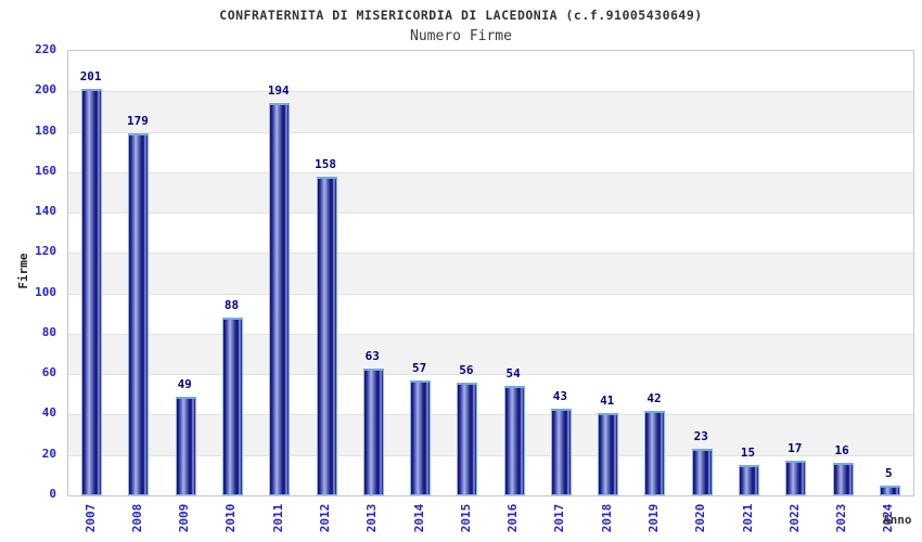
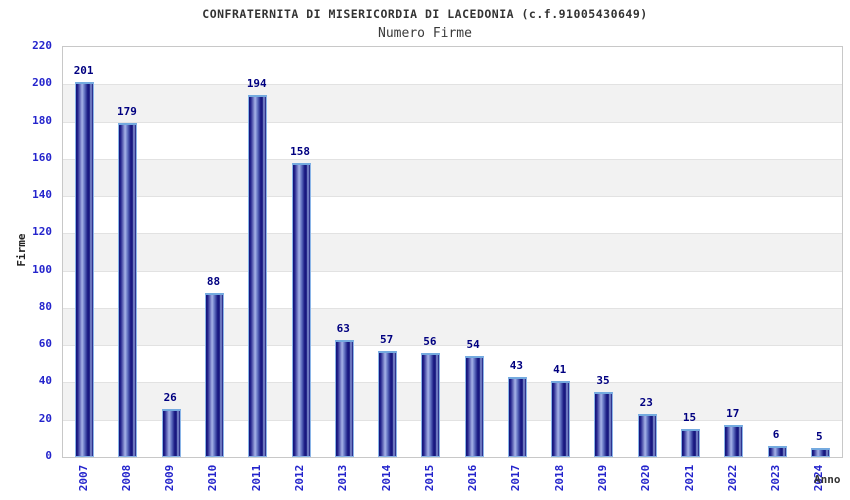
2009: 49 -> 26
2019: 42 -> 35
2023: 16 -> 6
